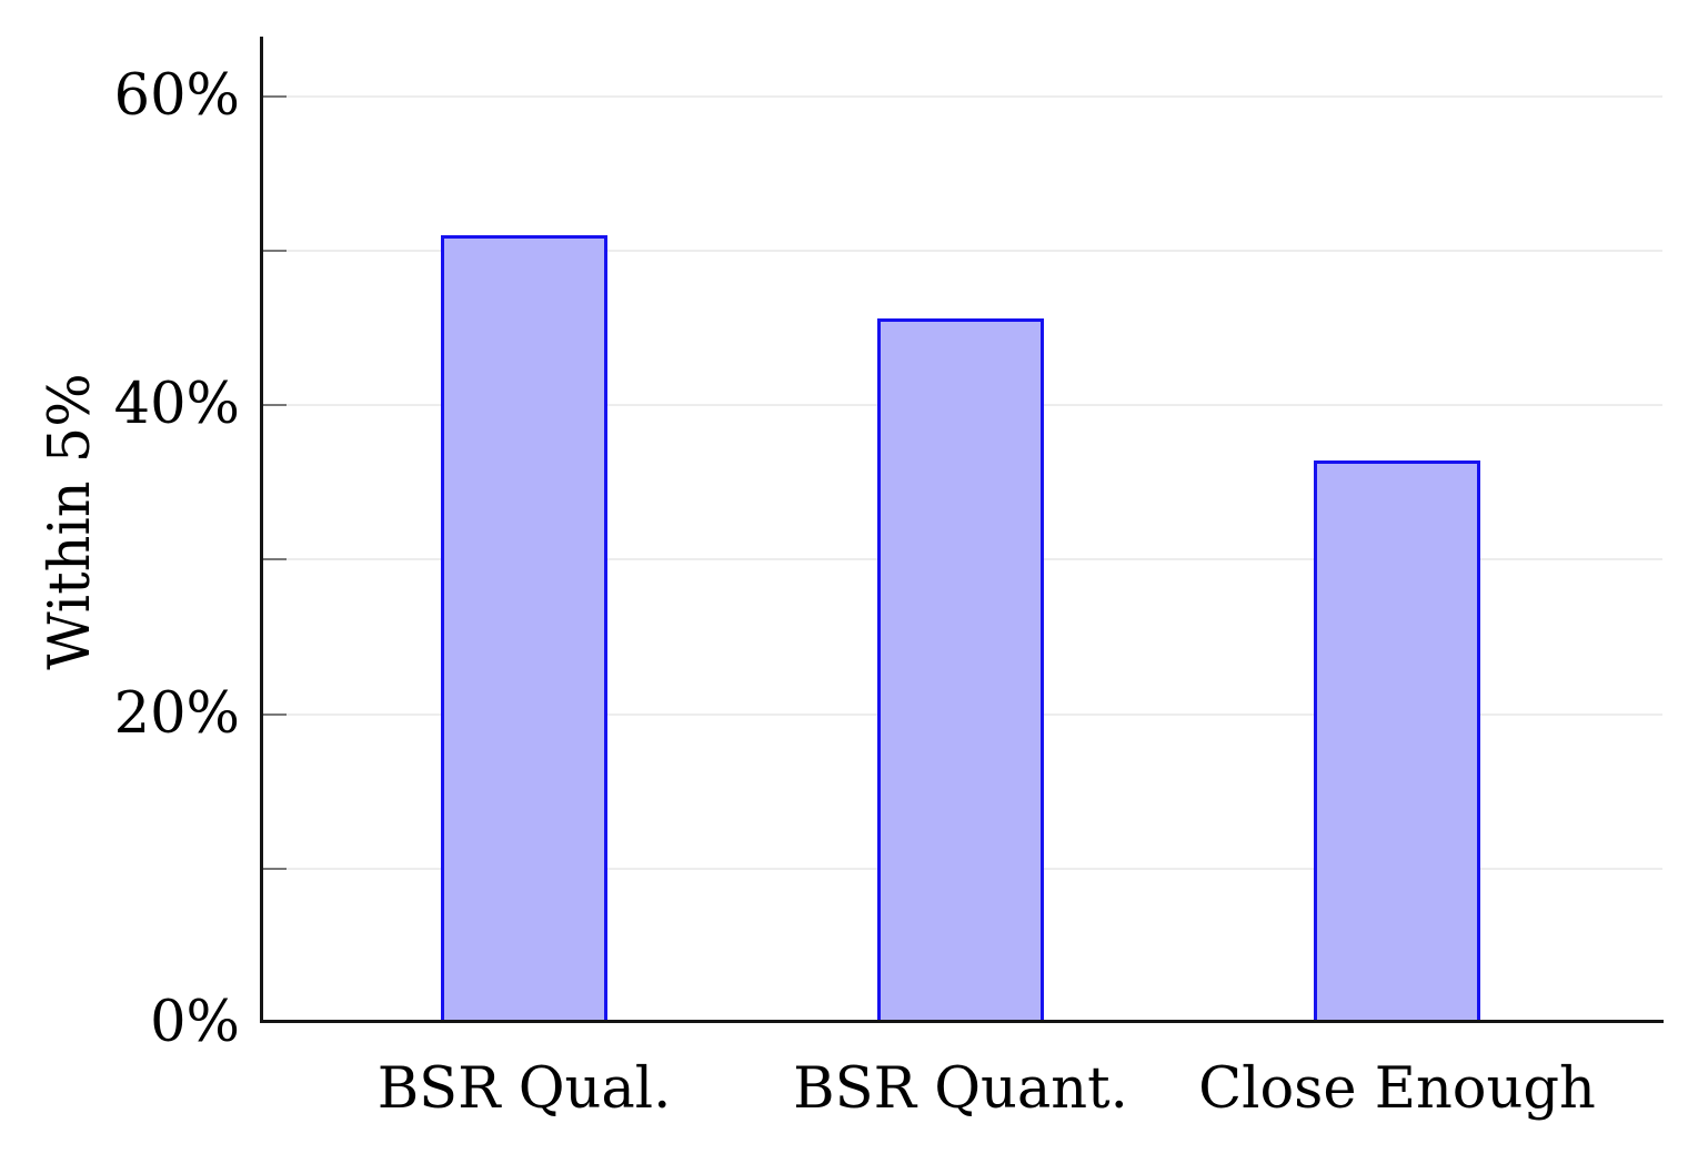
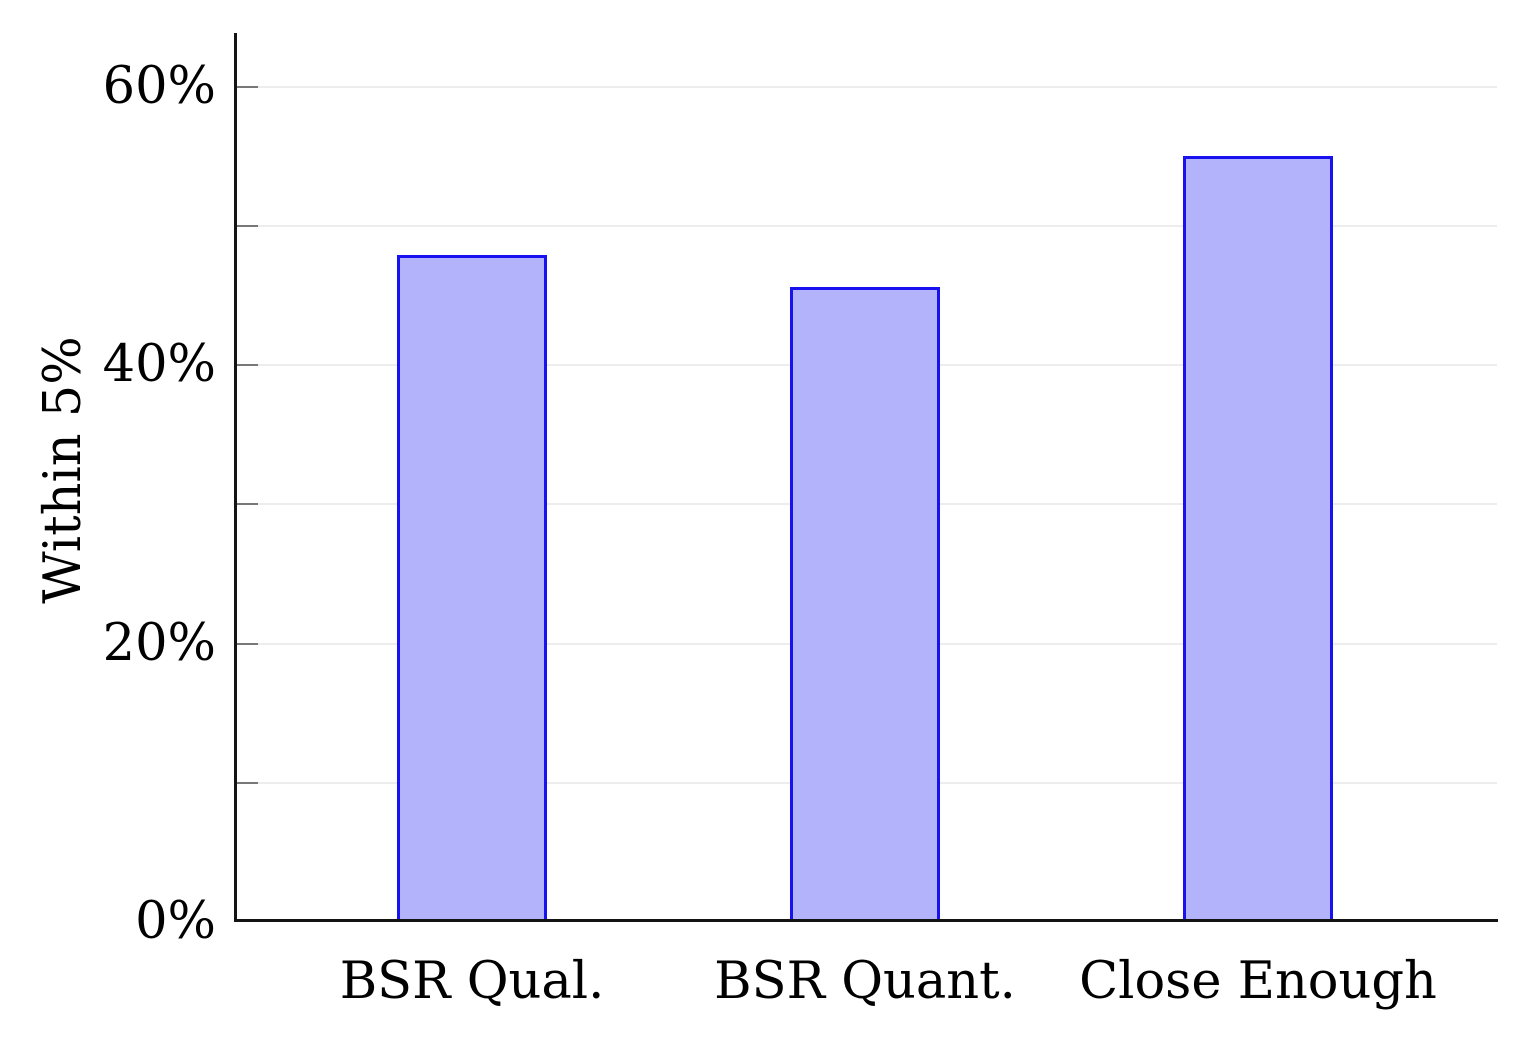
BSR Qual.: 51.0% -> 47.9%
Close Enough: 36.4% -> 55.0%
